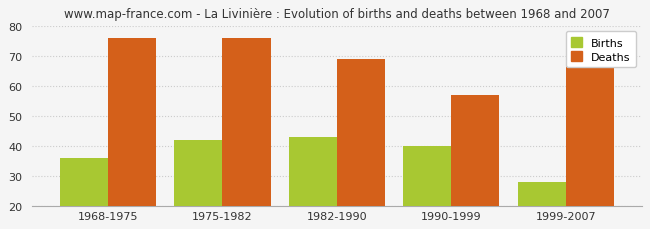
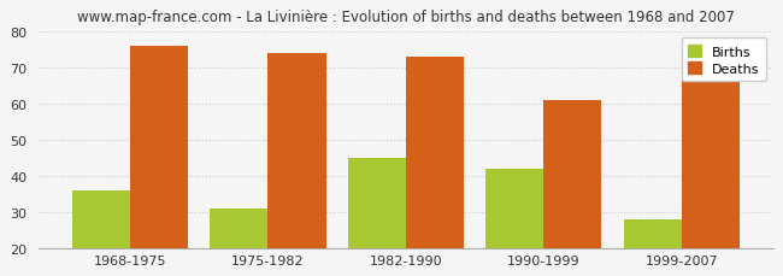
Births/1975-1982: 42 -> 31
Deaths/1975-1982: 76 -> 74
Births/1982-1990: 43 -> 45
Deaths/1982-1990: 69 -> 73
Births/1990-1999: 40 -> 42
Deaths/1990-1999: 57 -> 61
